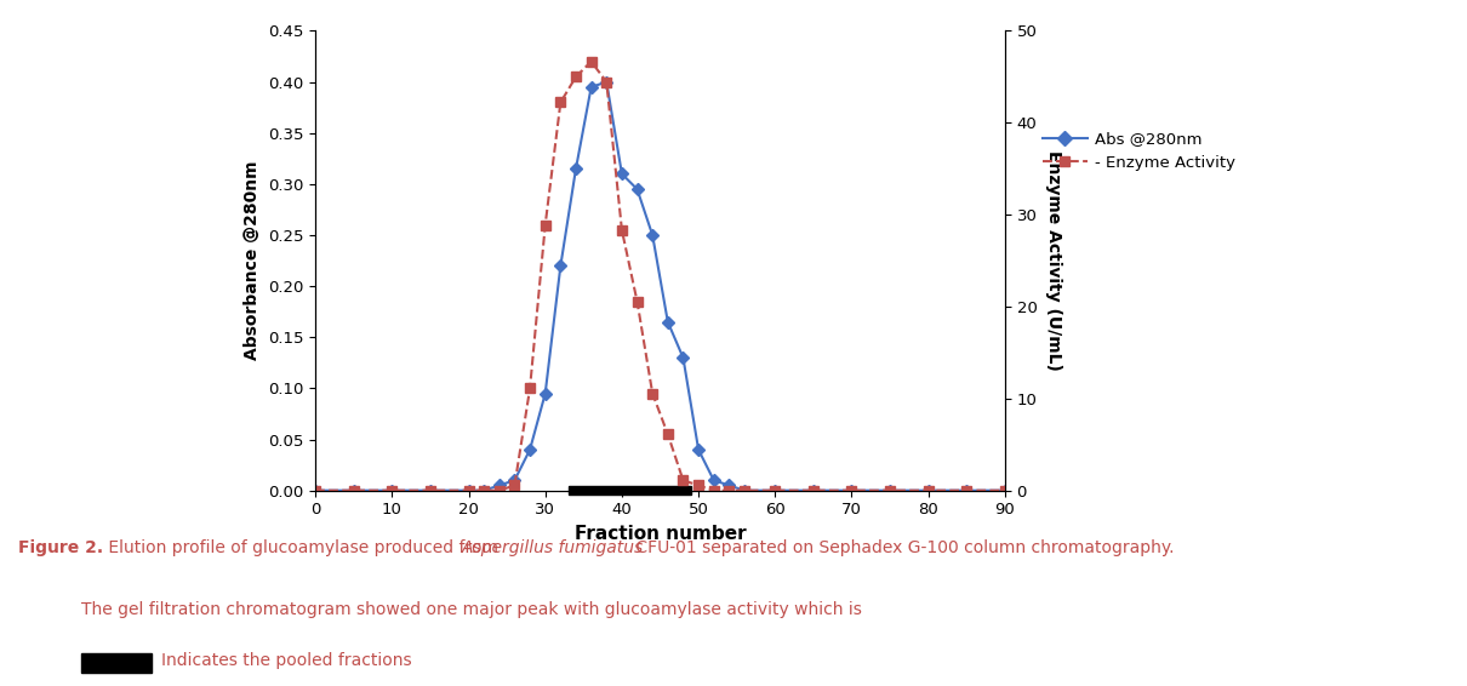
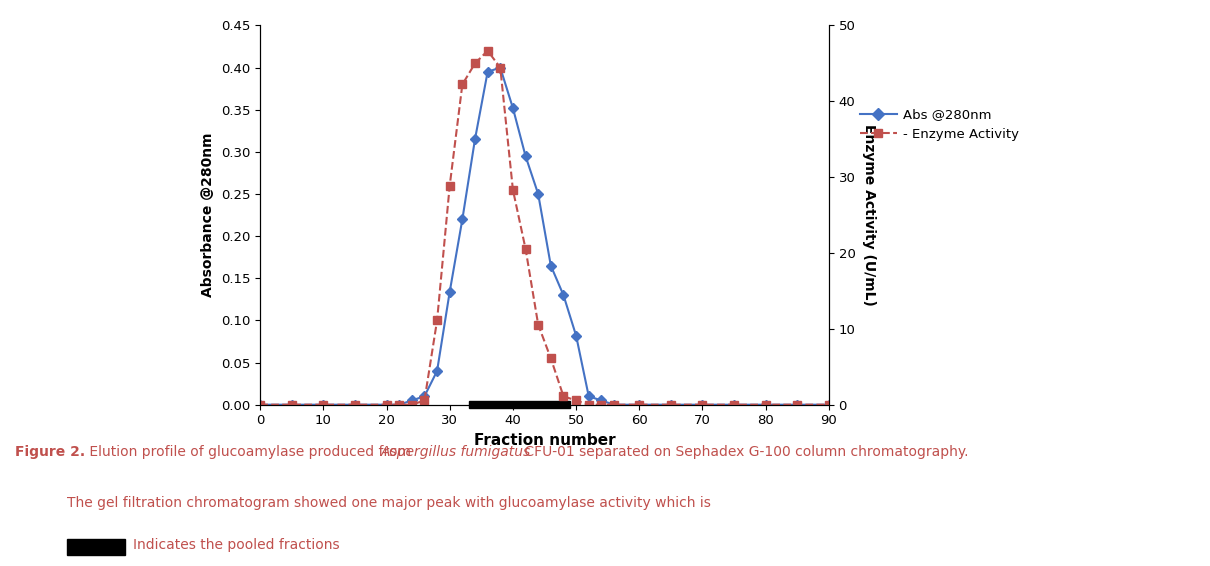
Abs @280nm/30: 0.095 -> 0.134
Abs @280nm/40: 0.310 -> 0.352
Abs @280nm/50: 0.040 -> 0.082
